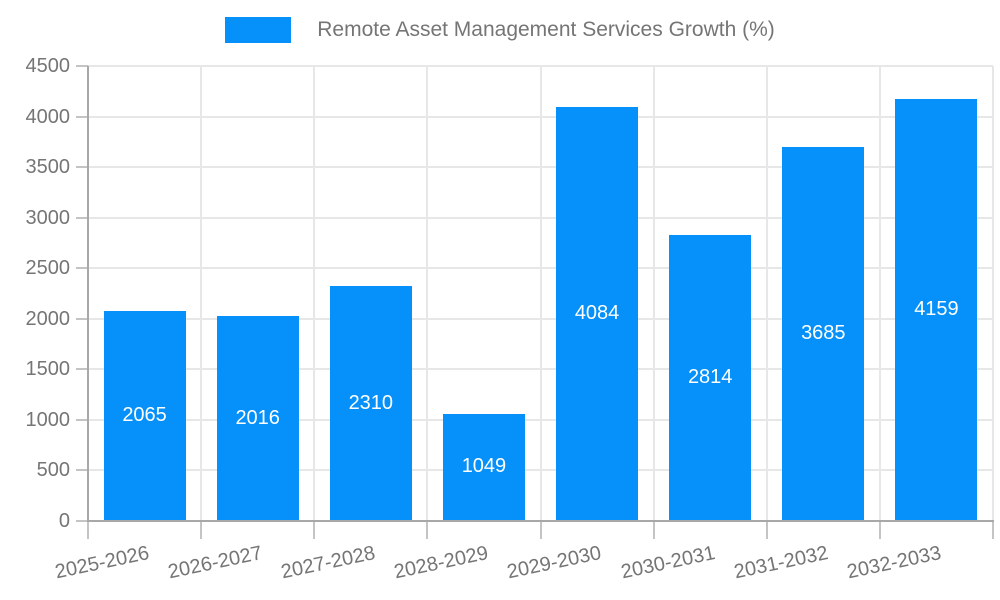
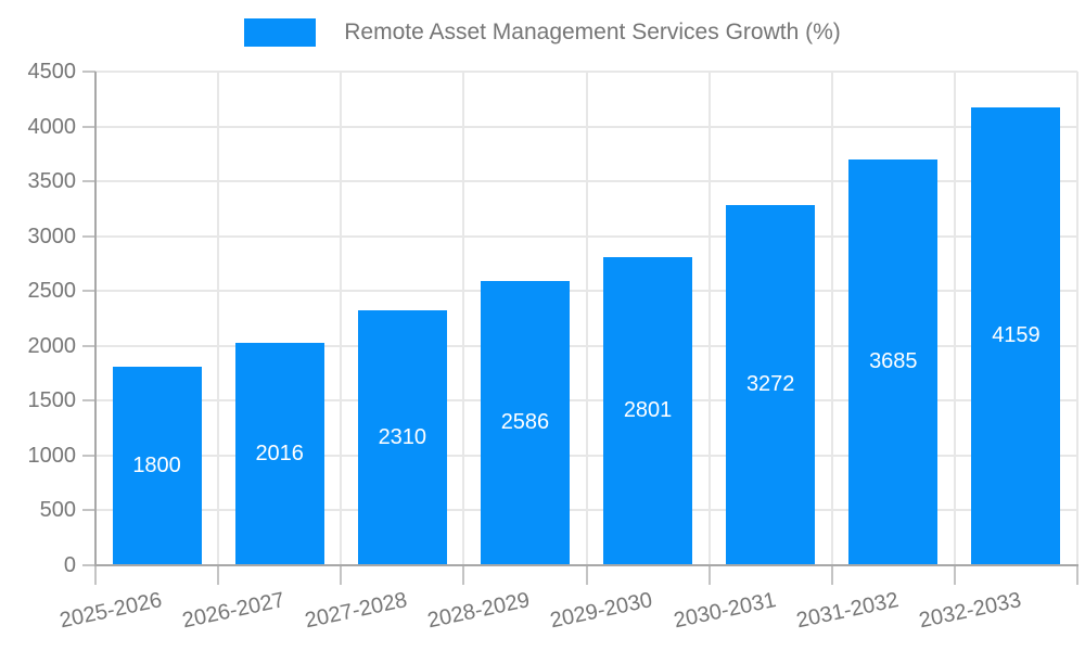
2025-2026: 2065 -> 1800
2028-2029: 1049 -> 2586
2029-2030: 4084 -> 2801
2030-2031: 2814 -> 3272
